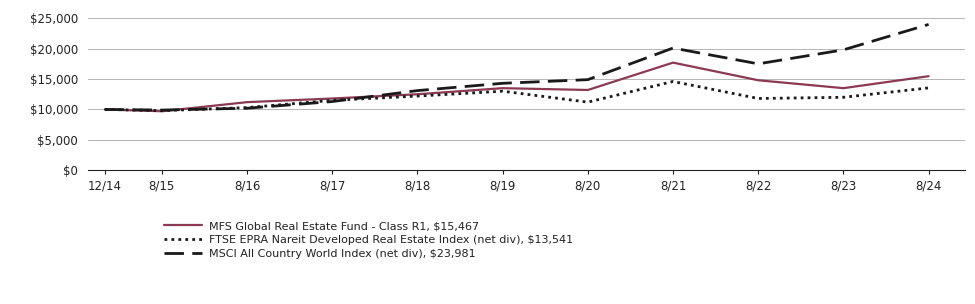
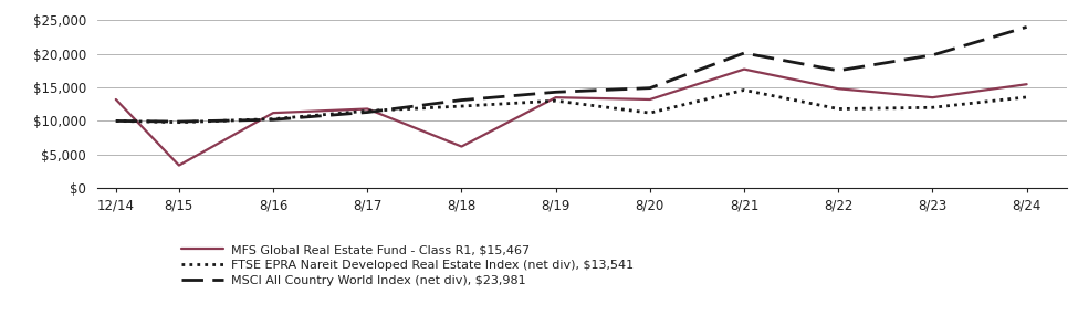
MFS Global Real Estate Fund - Class R1, $15,467/12/14: $10,000 -> $13,200
MFS Global Real Estate Fund - Class R1, $15,467/8/15: $9,700 -> $3,400
MFS Global Real Estate Fund - Class R1, $15,467/8/18: $12,500 -> $6,200
